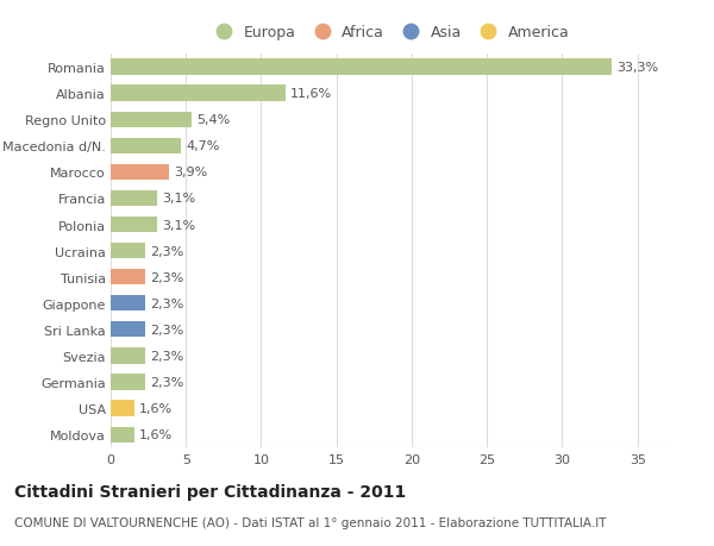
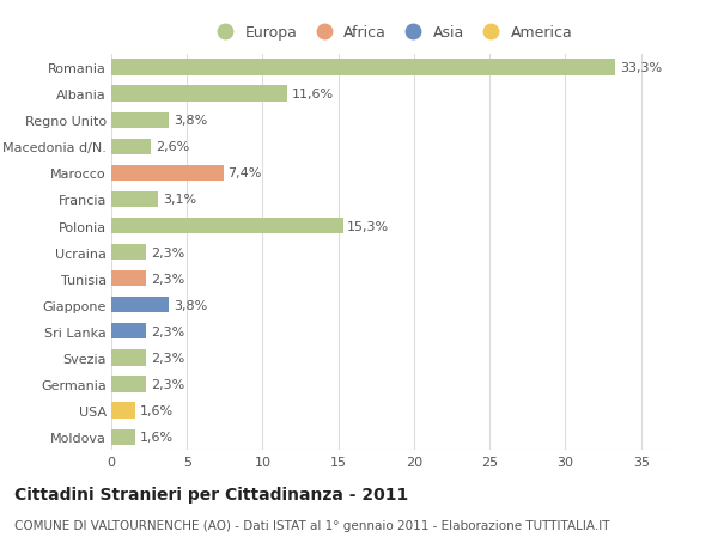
Regno Unito: 5,4% -> 3,8%
Macedonia d/N.: 4,7% -> 2,6%
Marocco: 3,9% -> 7,4%
Polonia: 3,1% -> 15,3%
Giappone: 2,3% -> 3,8%
